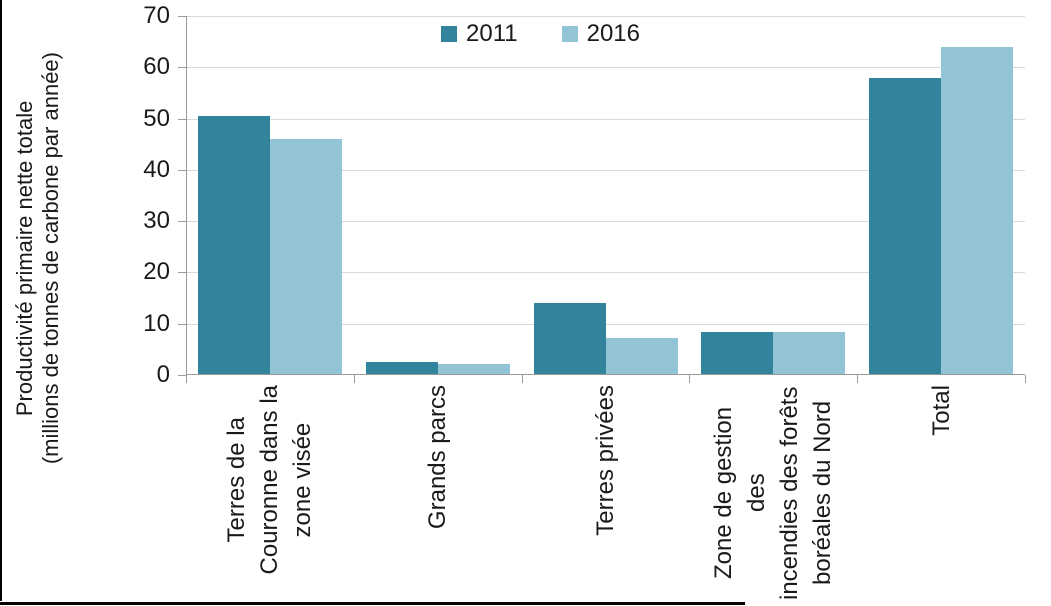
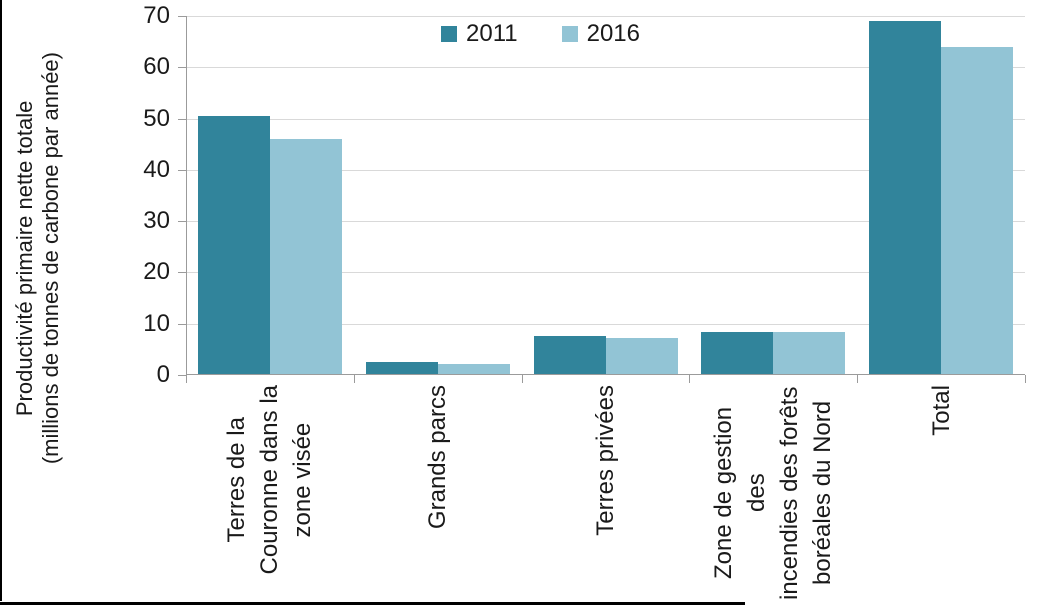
2011/Terres privées: 14 -> 8
2011/Total: 58 -> 69
